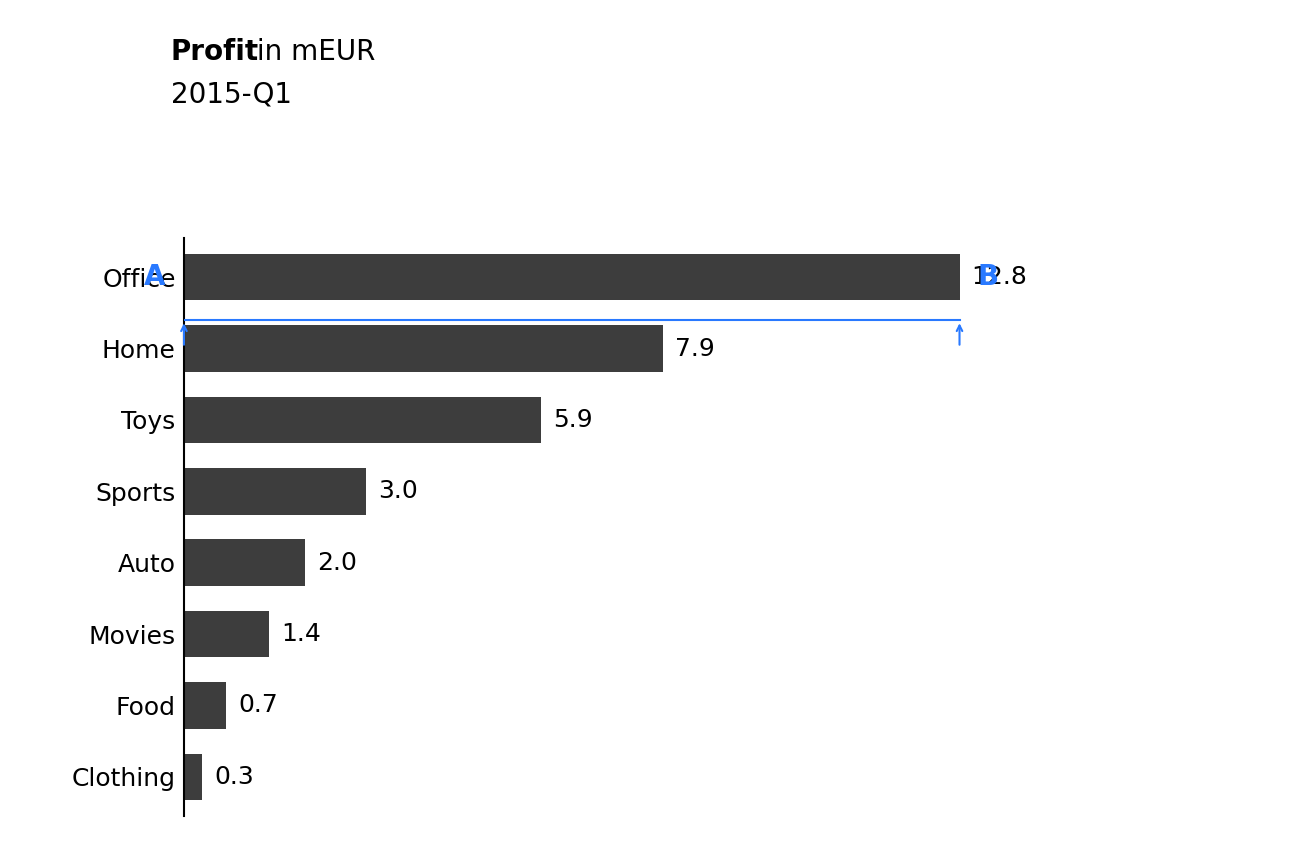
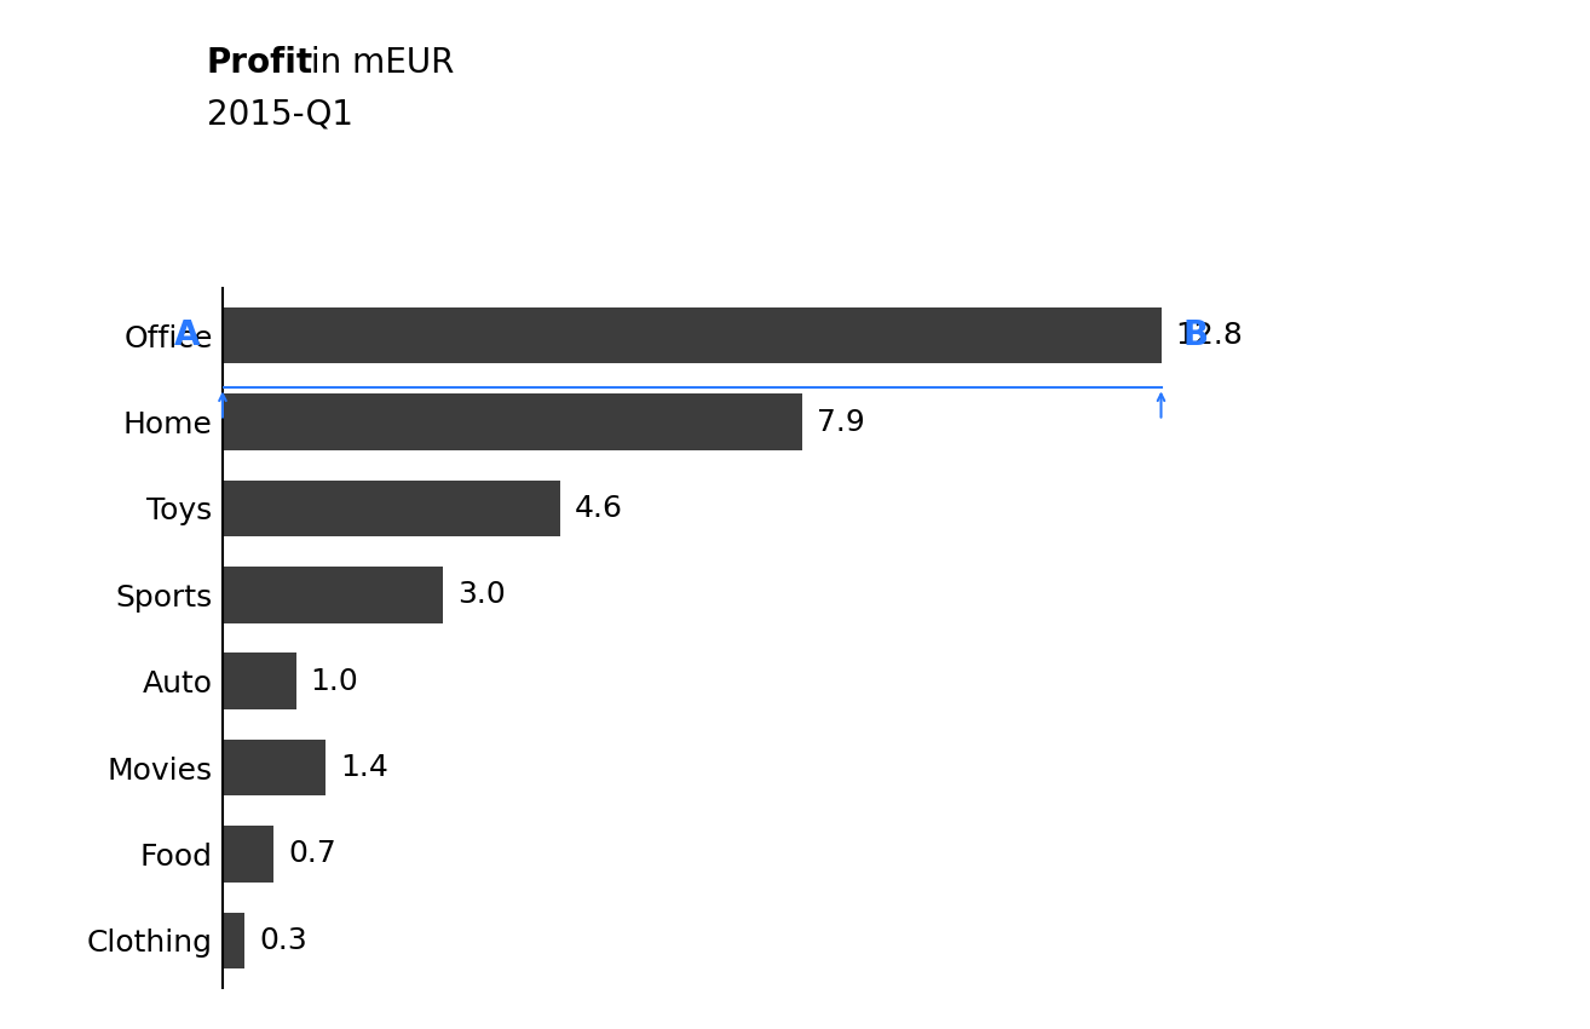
Toys: 5.9 -> 4.6
Auto: 2.0 -> 1.0
